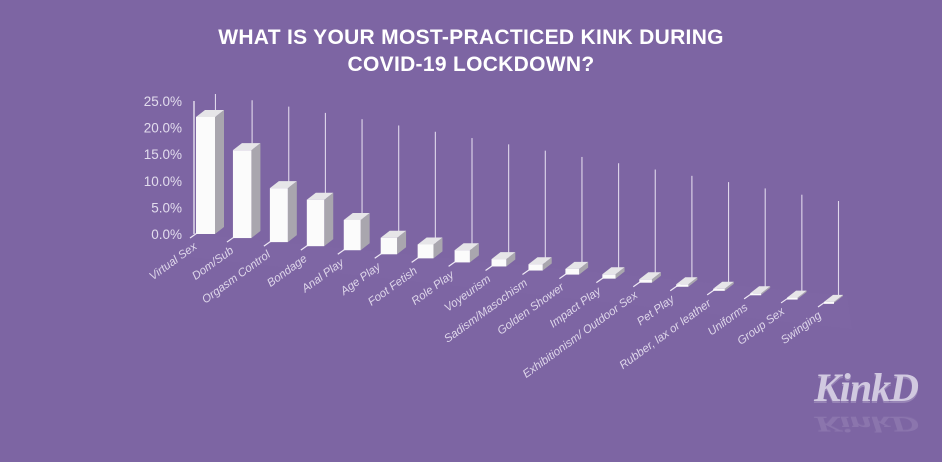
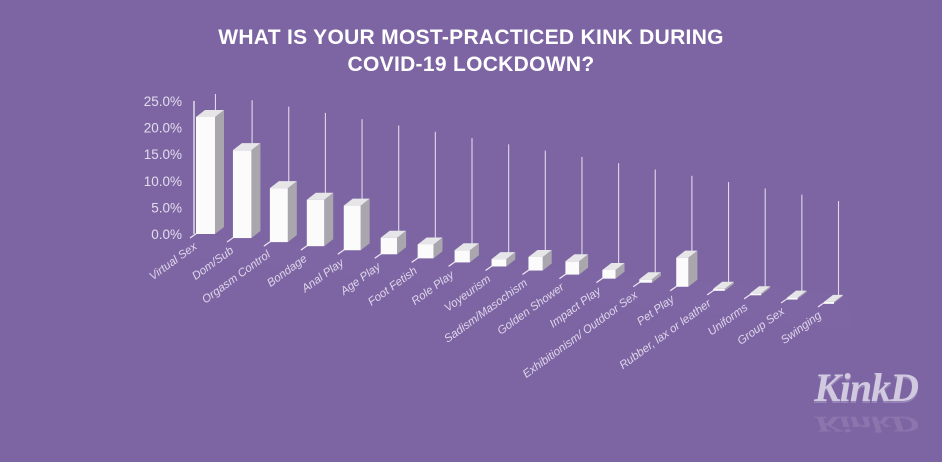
Anal Play: 6% -> 9%
Sadism/Masochism: 1% -> 3%
Golden Shower: 1% -> 3%
Impact Play: 1% -> 2%
Pet Play: 1% -> 7%
